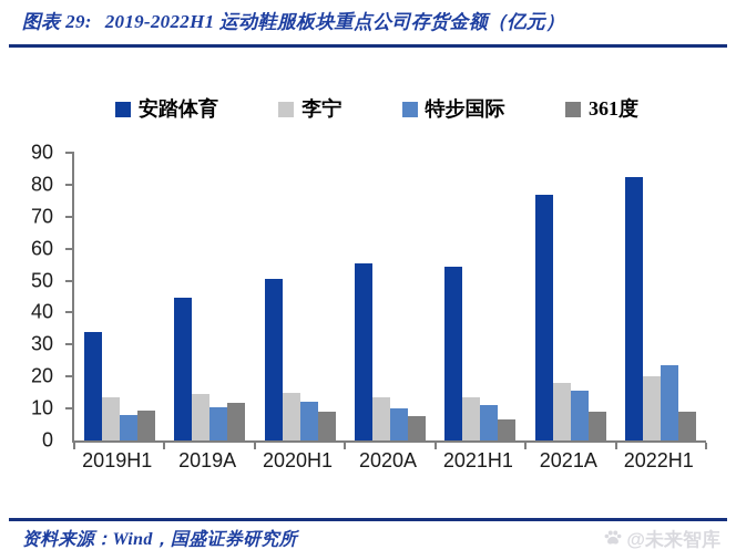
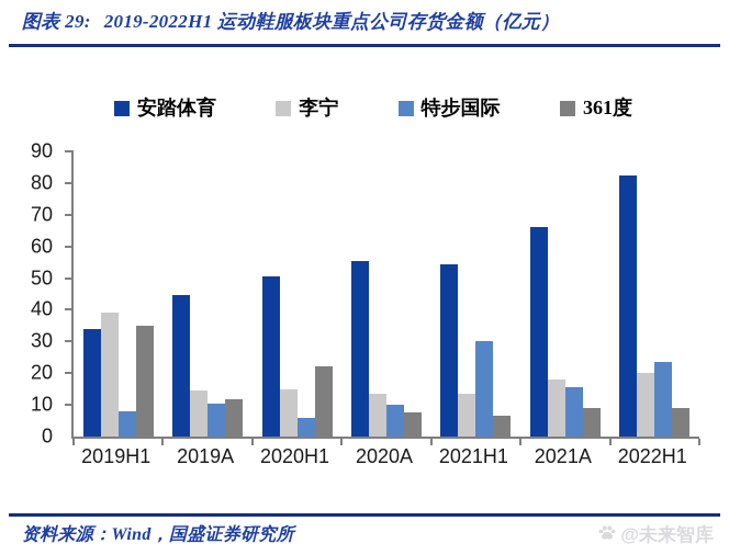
李宁/2019H1: 14 -> 39
361度/2019H1: 10 -> 35
特步国际/2020H1: 12 -> 6
361度/2020H1: 9 -> 22
特步国际/2021H1: 11 -> 30
安踏体育/2021A: 77 -> 66
